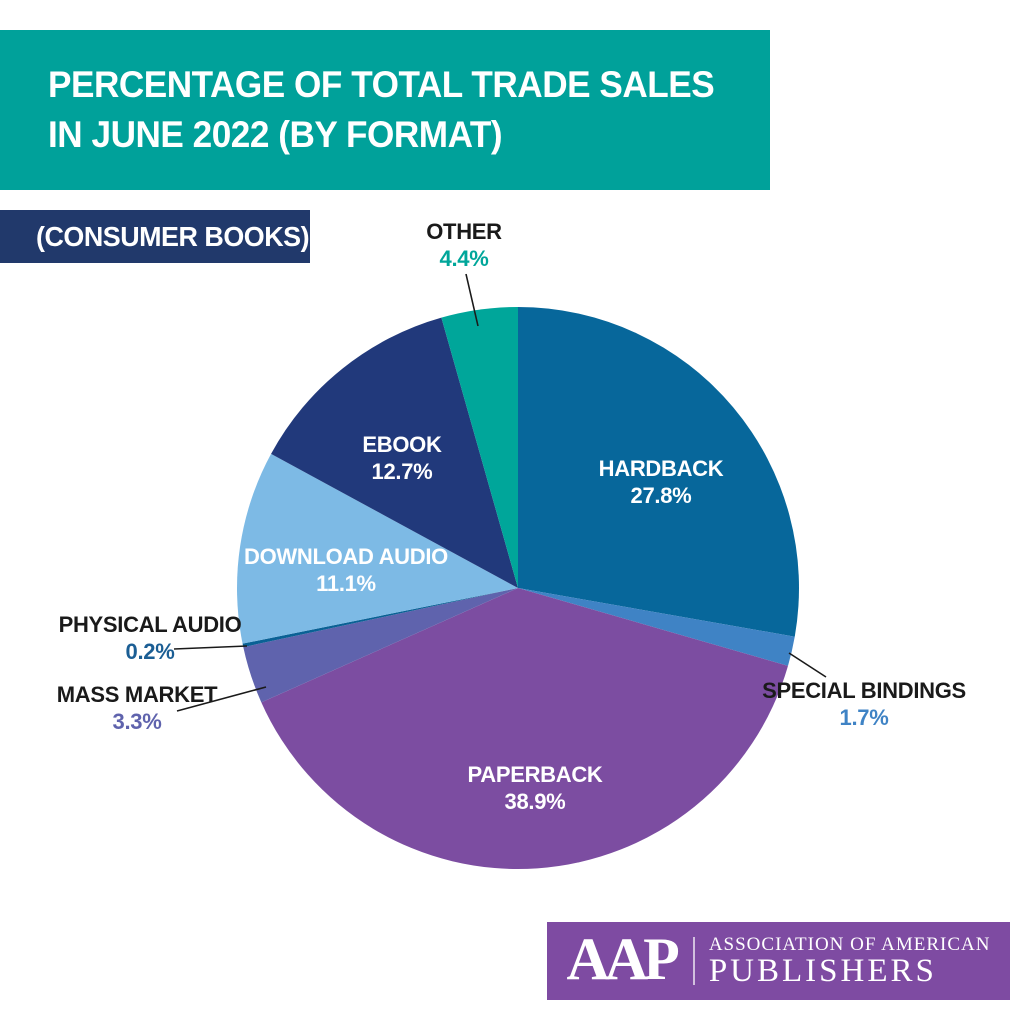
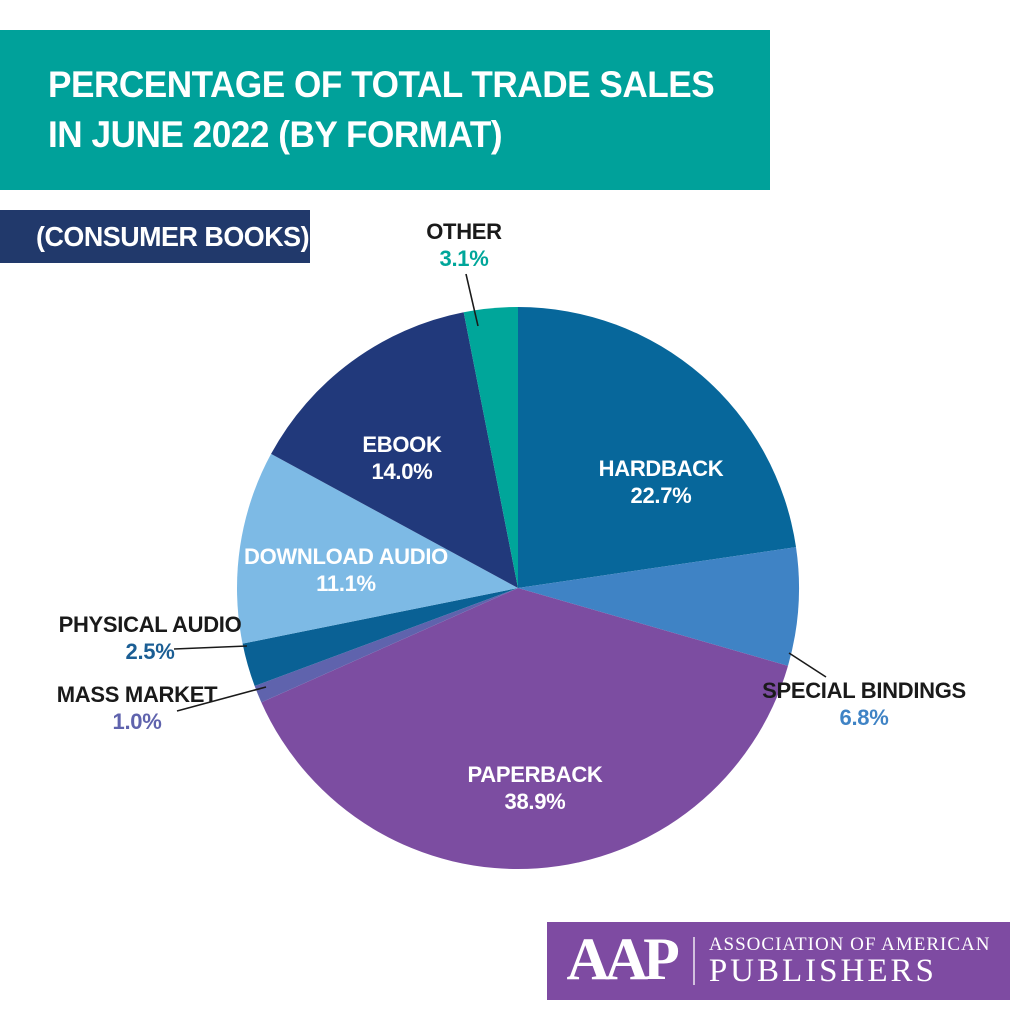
HARDBACK: 27.8% -> 22.7%
SPECIAL BINDINGS: 1.7% -> 6.8%
MASS MARKET: 3.3% -> 1.0%
PHYSICAL AUDIO: 0.2% -> 2.5%
EBOOK: 12.7% -> 14.0%
OTHER: 4.4% -> 3.1%
